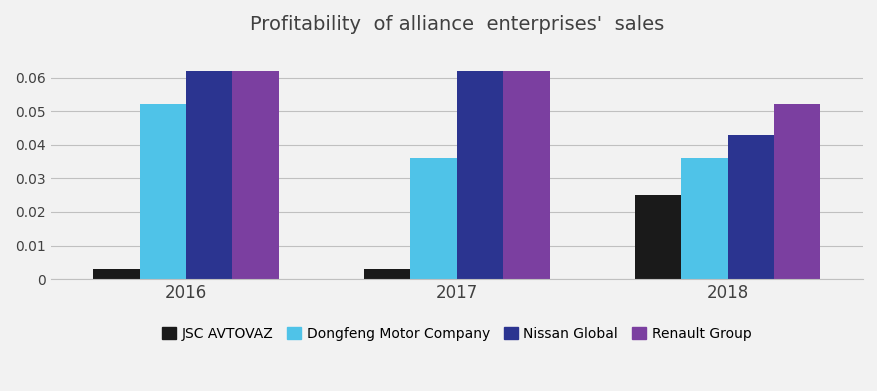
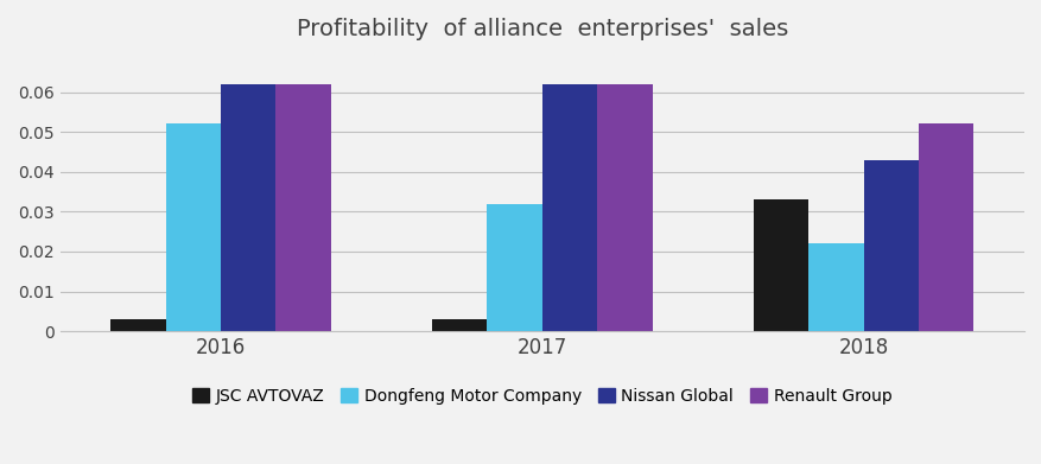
Dongfeng Motor Company/2017: 0.036 -> 0.032
JSC AVTOVAZ/2018: 0.025 -> 0.033
Dongfeng Motor Company/2018: 0.036 -> 0.022
